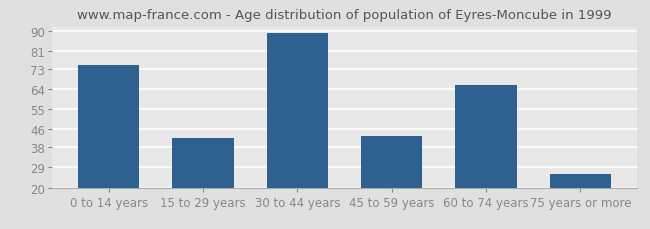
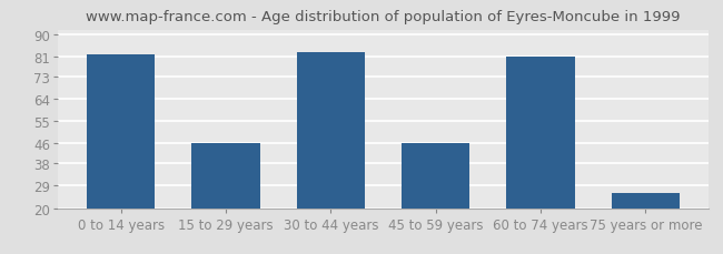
0 to 14 years: 75 -> 82
15 to 29 years: 42 -> 46
30 to 44 years: 89 -> 83
45 to 59 years: 43 -> 46
60 to 74 years: 66 -> 81
